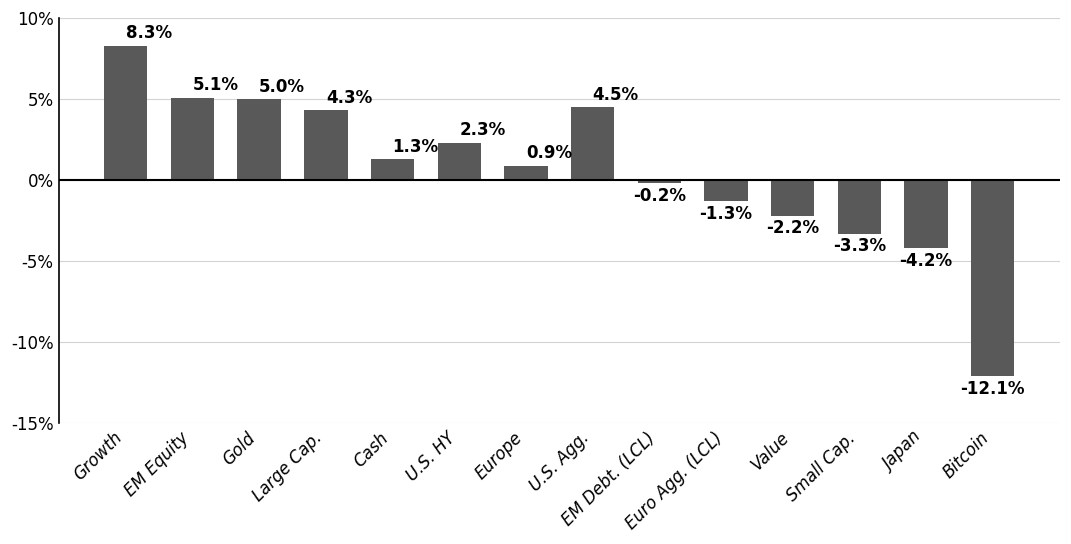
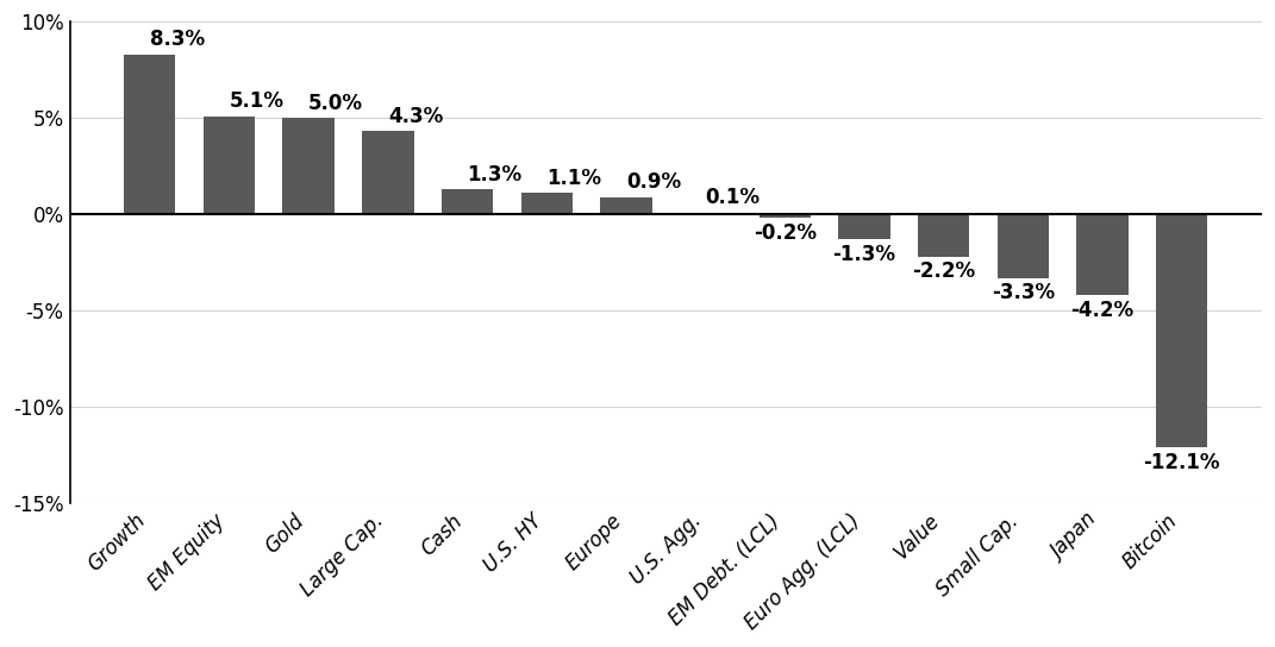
U.S. HY: 2.3% -> 1.1%
U.S. Agg.: 4.5% -> 0.1%
